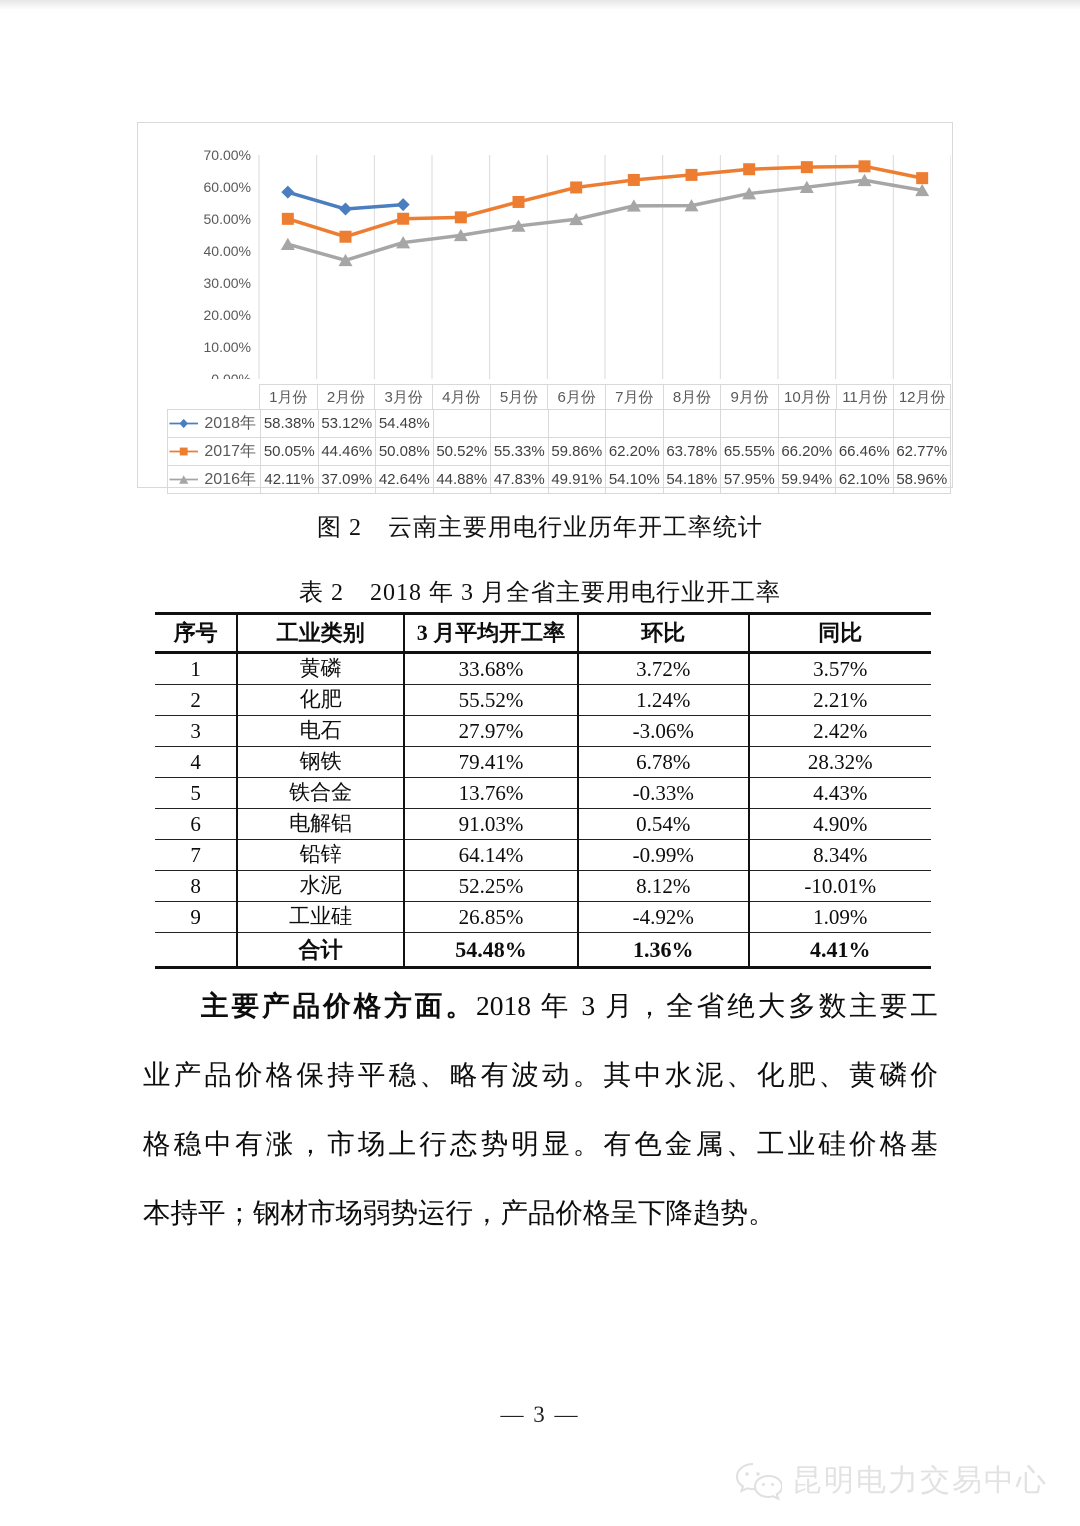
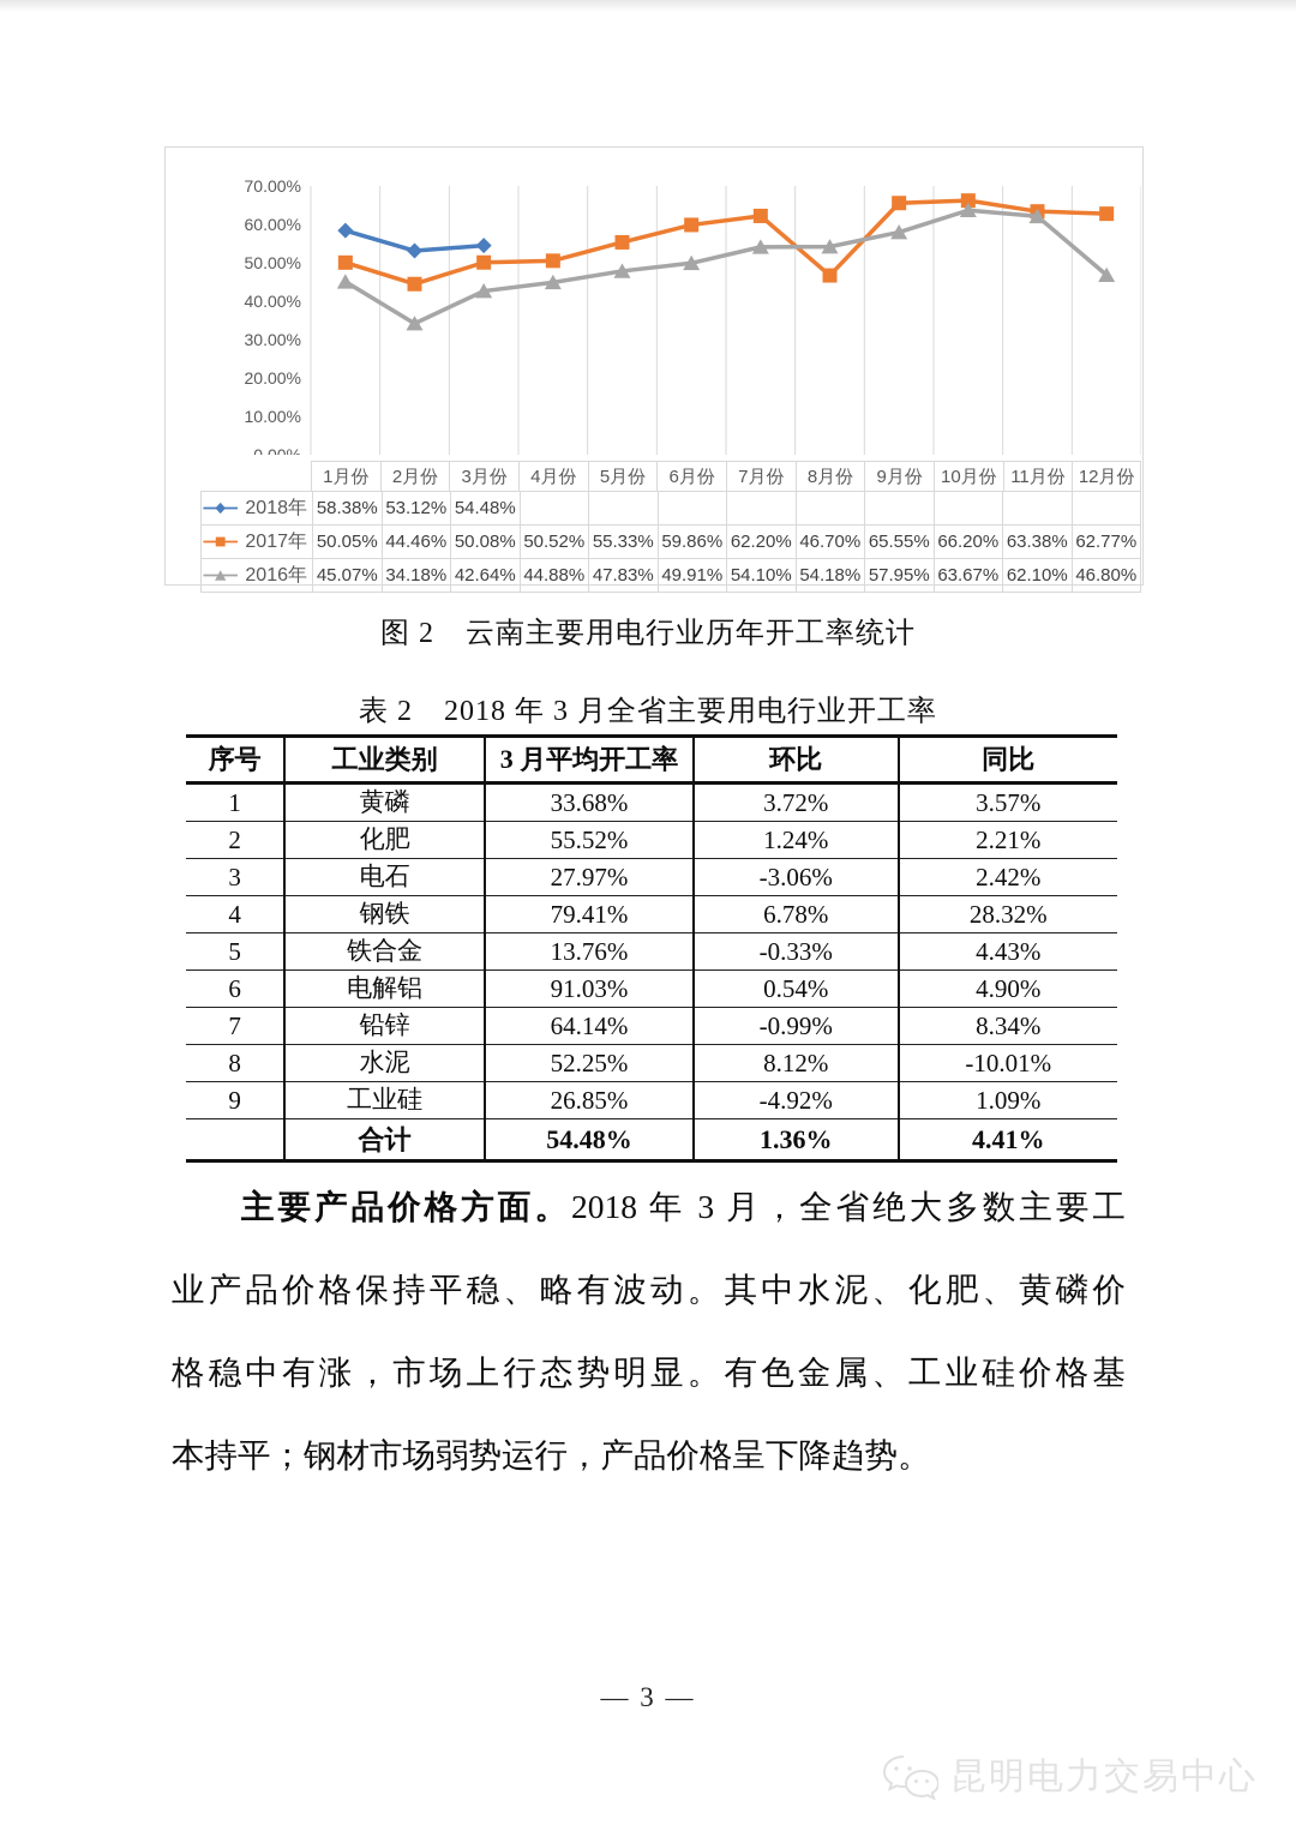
2016年/1月份: 42.11% -> 45.07%
2016年/2月份: 37.09% -> 34.18%
2017年/8月份: 63.78% -> 46.70%
2016年/10月份: 59.94% -> 63.67%
2017年/11月份: 66.46% -> 63.38%
2016年/12月份: 58.96% -> 46.80%
